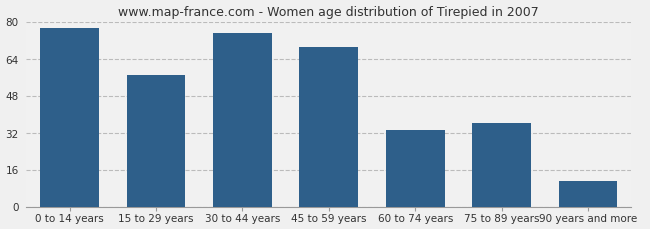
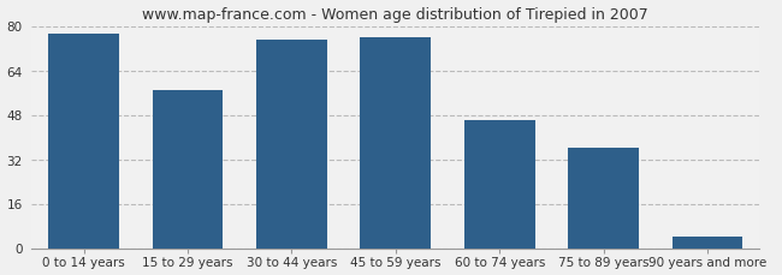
45 to 59 years: 69 -> 76
60 to 74 years: 33 -> 46
90 years and more: 11 -> 4
